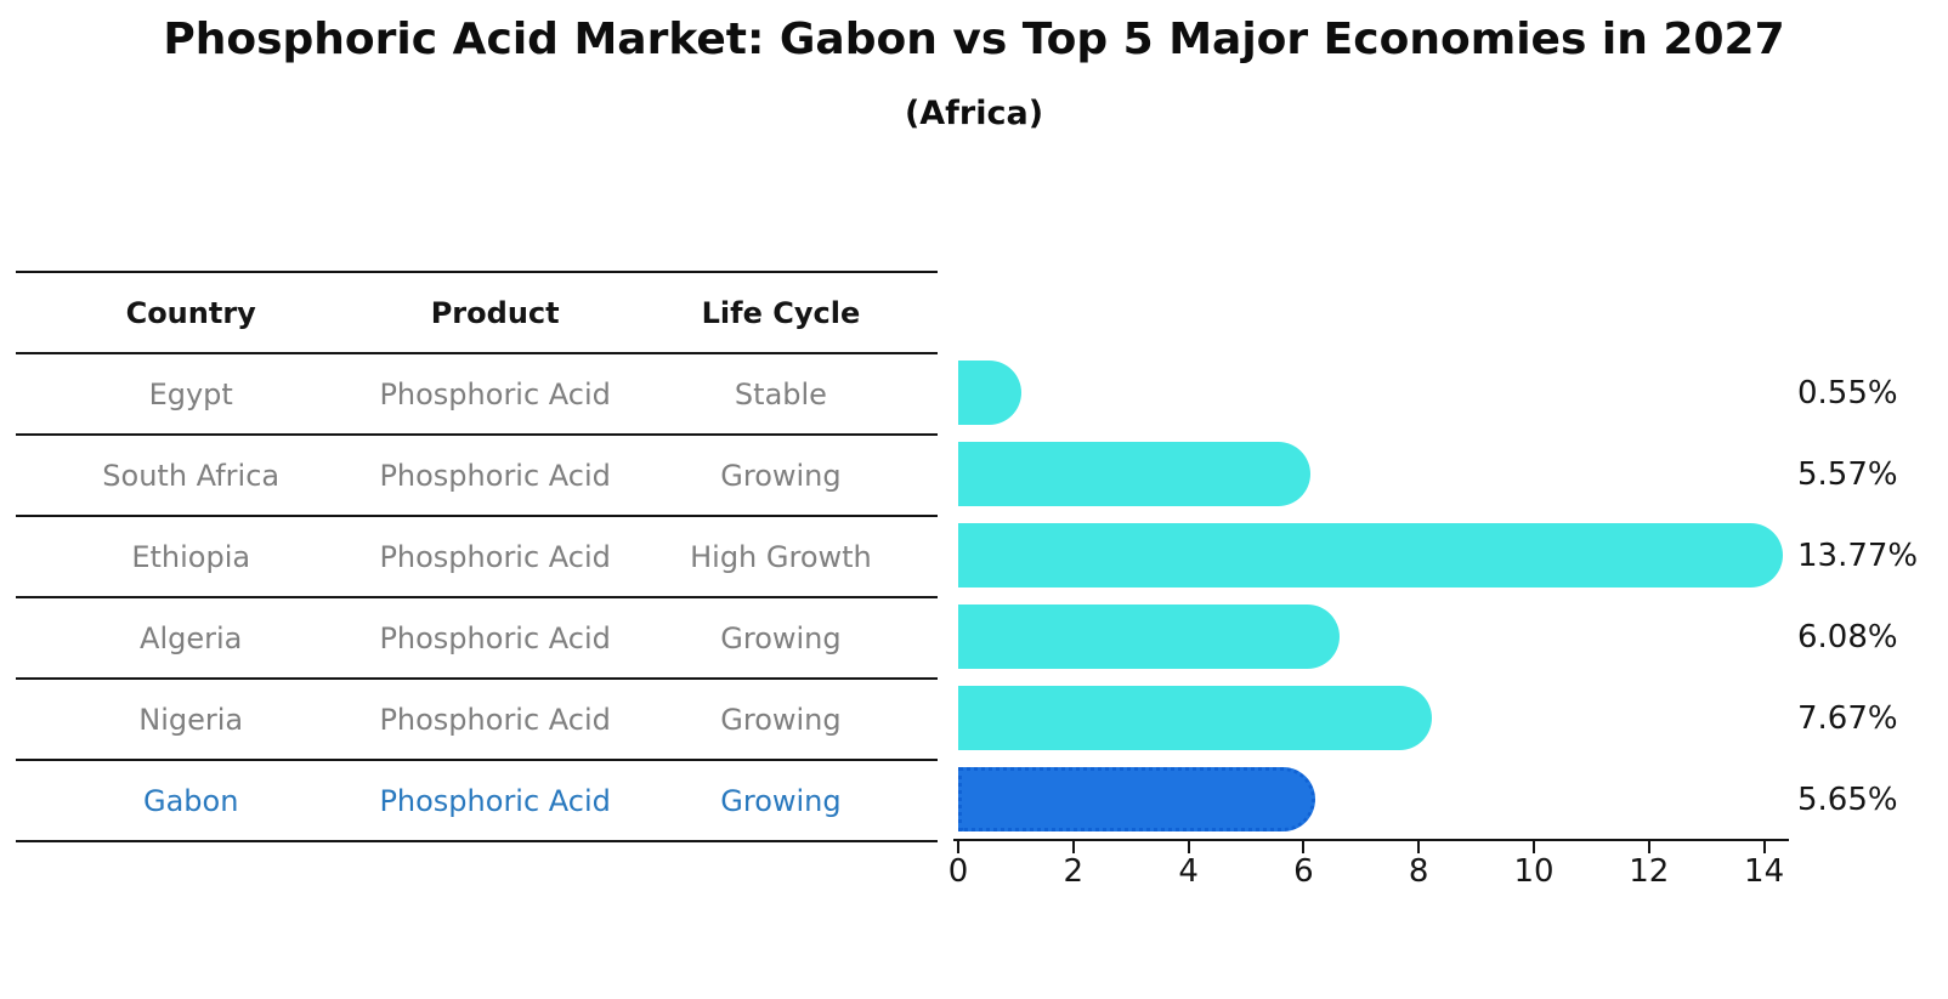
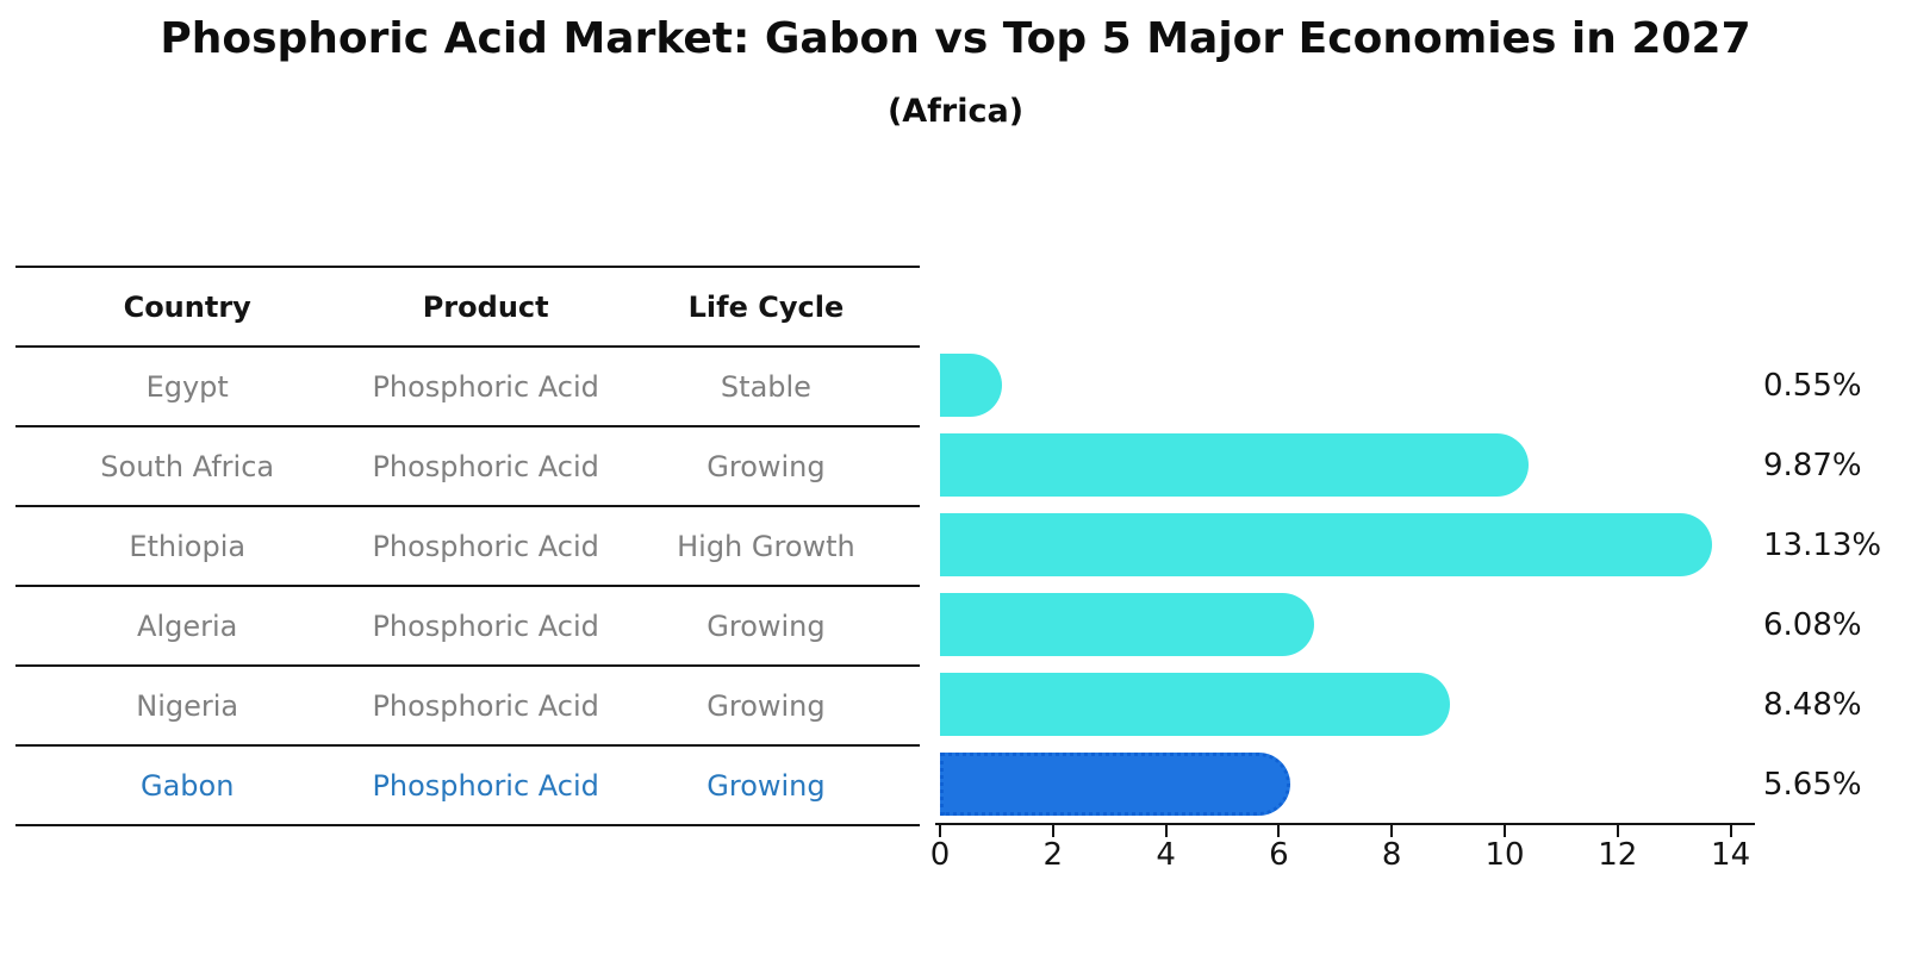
South Africa: 5.57% -> 9.87%
Ethiopia: 13.77% -> 13.13%
Nigeria: 7.67% -> 8.48%
